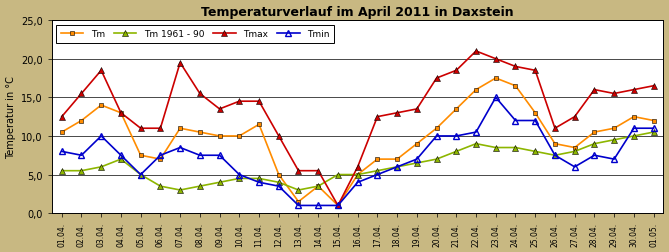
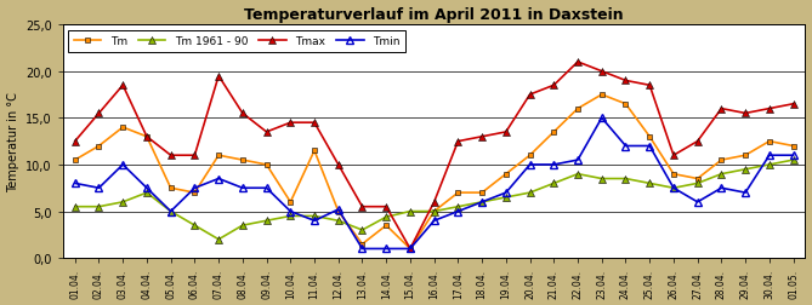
Tm 1961 - 90/07.04.: 3,0 -> 2,0
Tm/10.04.: 10,0 -> 6,0
Tmin/12.04.: 3,5 -> 5,2
Tm 1961 - 90/14.04.: 3,5 -> 4,4
